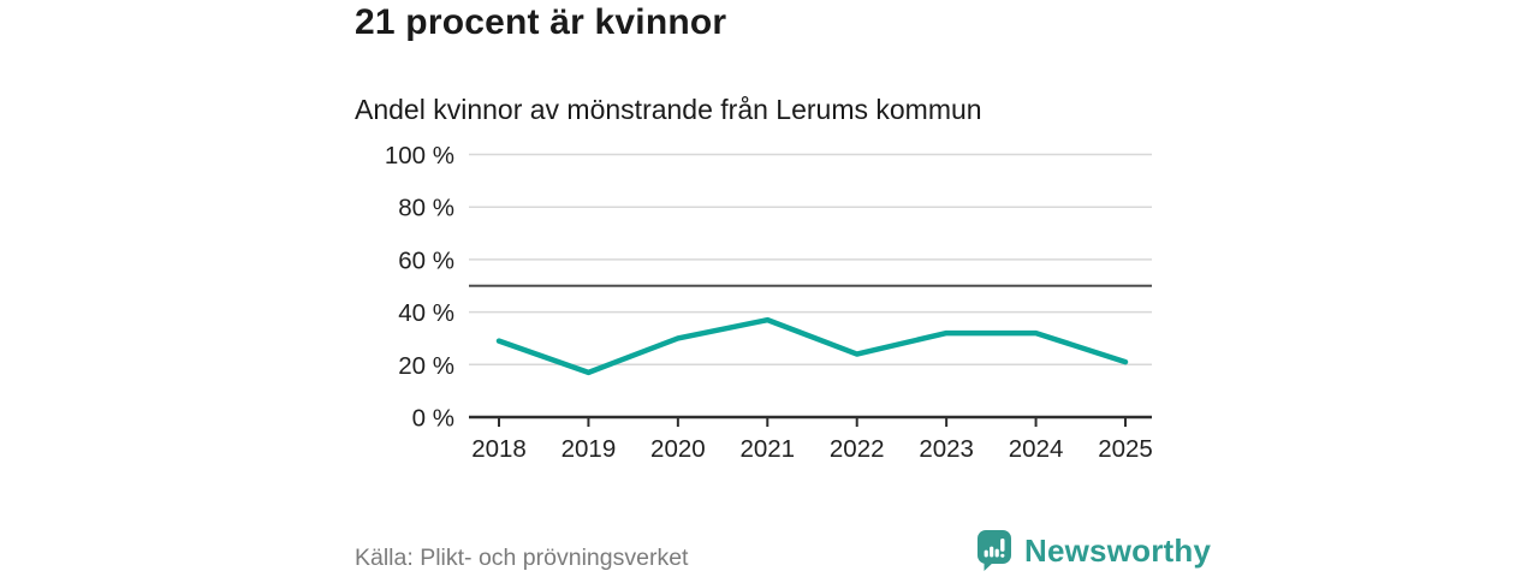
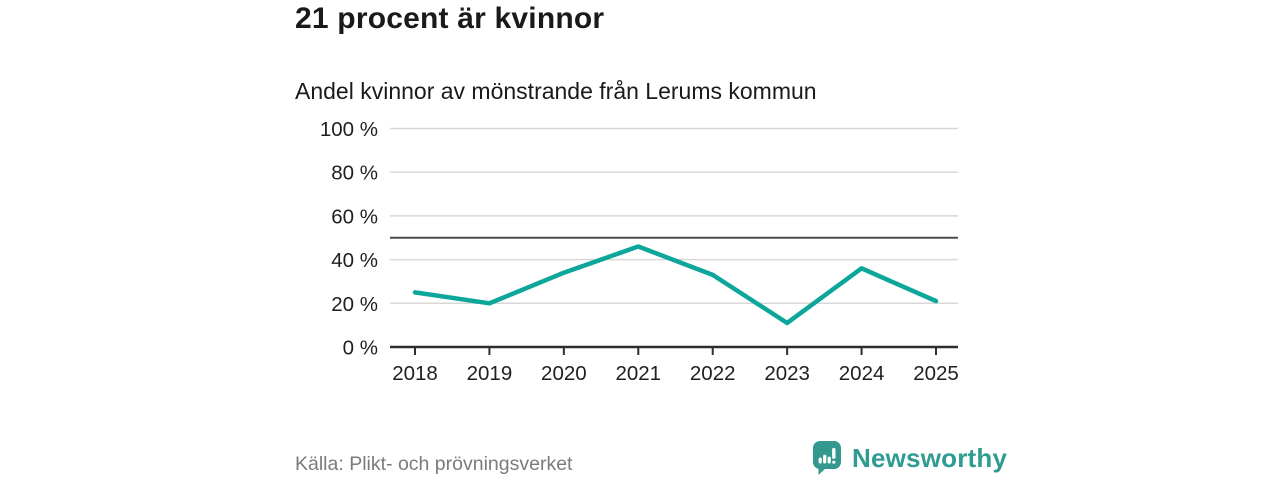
2018: 29% -> 25%
2019: 17% -> 20%
2020: 30% -> 34%
2021: 37% -> 46%
2022: 24% -> 33%
2023: 32% -> 11%
2024: 32% -> 36%
